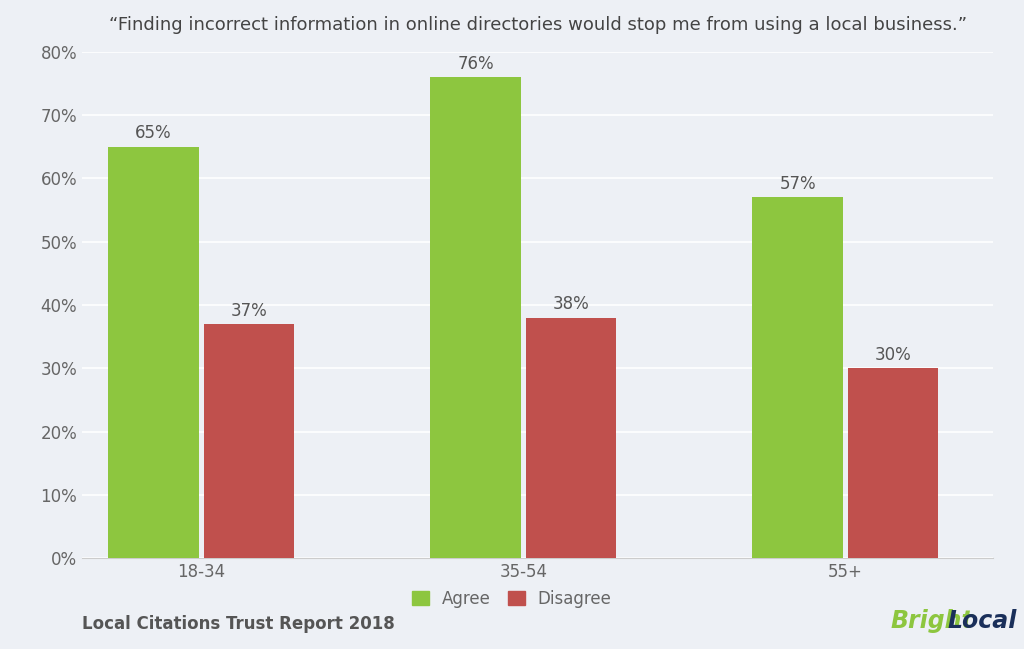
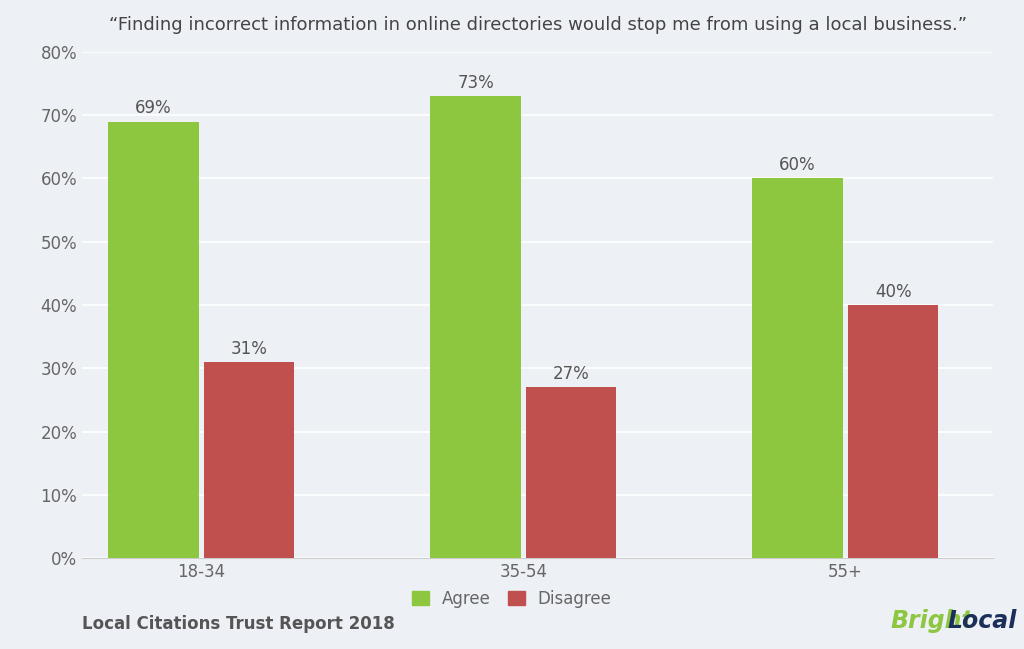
Agree/18-34: 65% -> 69%
Disagree/18-34: 37% -> 31%
Agree/35-54: 76% -> 73%
Disagree/35-54: 38% -> 27%
Agree/55+: 57% -> 60%
Disagree/55+: 30% -> 40%
